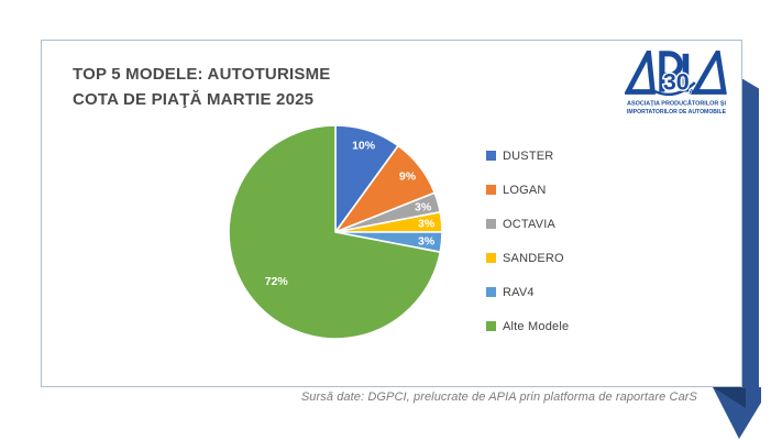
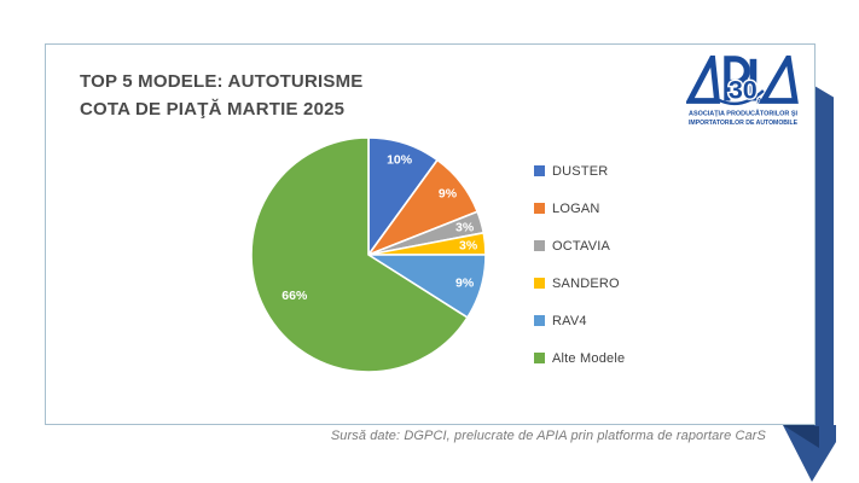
RAV4: 3% -> 9%
Alte Modele: 72% -> 66%
